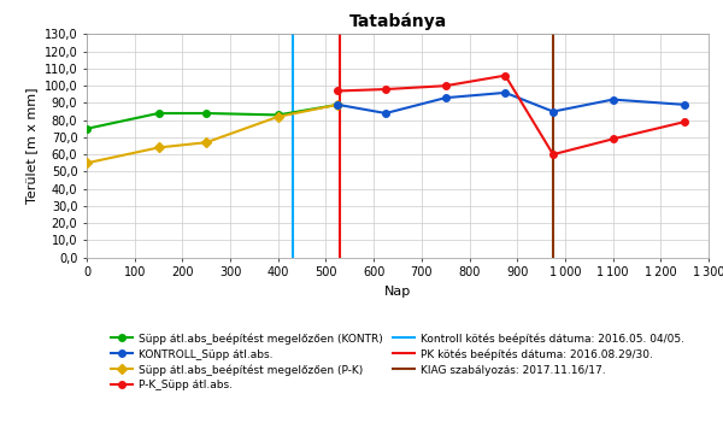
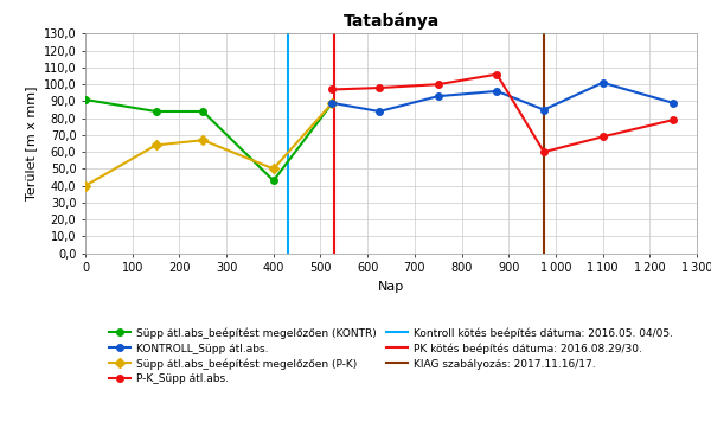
Süpp átl.abs_beépítést megelőzően (KONTR)/0: 75 -> 91
Süpp átl.abs_beépítést megelőzően (P-K)/0: 55 -> 40
Süpp átl.abs_beépítést megelőzően (KONTR)/400: 83 -> 43
Süpp átl.abs_beépítést megelőzően (P-K)/400: 82 -> 50
KONTROLL_Süpp átl.abs./1 100: 92 -> 101
